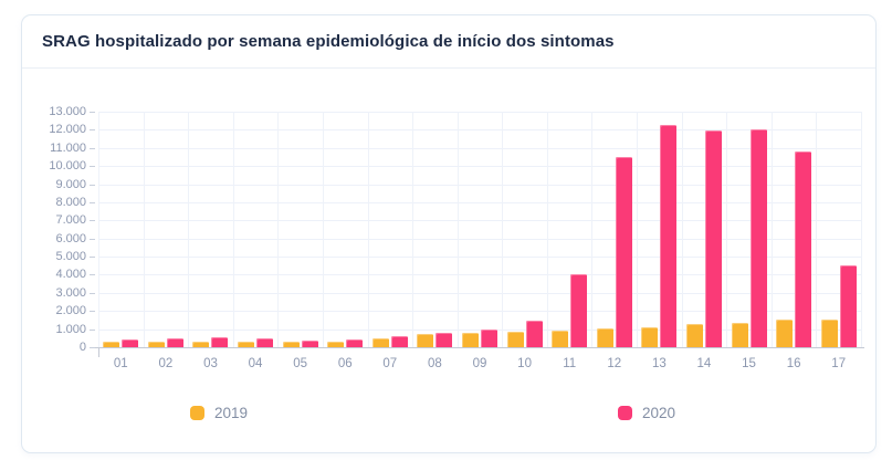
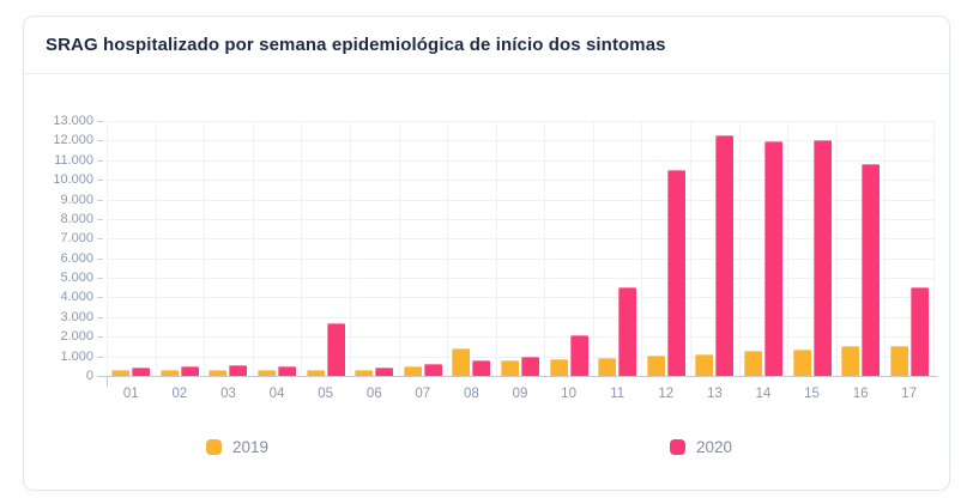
2020/05: 400 -> 2700
2019/08: 700 -> 1400
2020/10: 1500 -> 2100
2020/11: 4000 -> 4500
